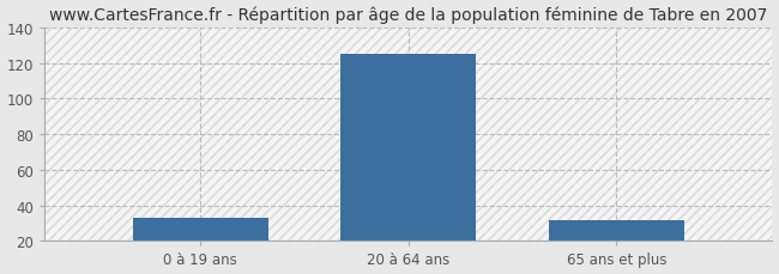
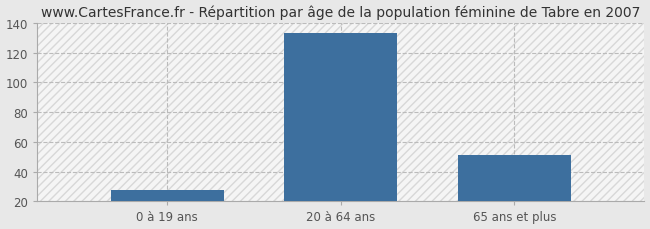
0 à 19 ans: 33 -> 28
20 à 64 ans: 125 -> 133
65 ans et plus: 32 -> 51
